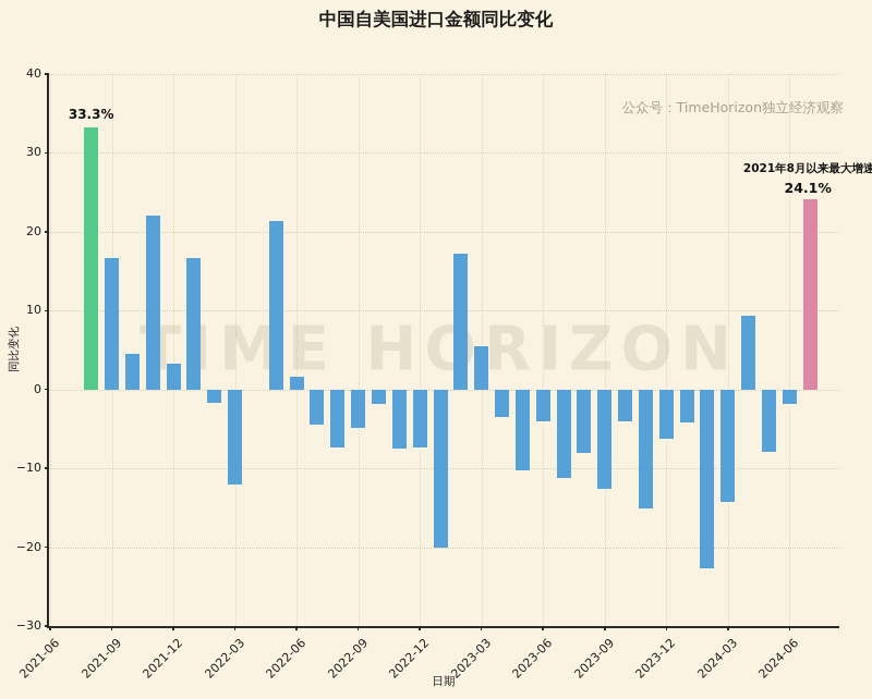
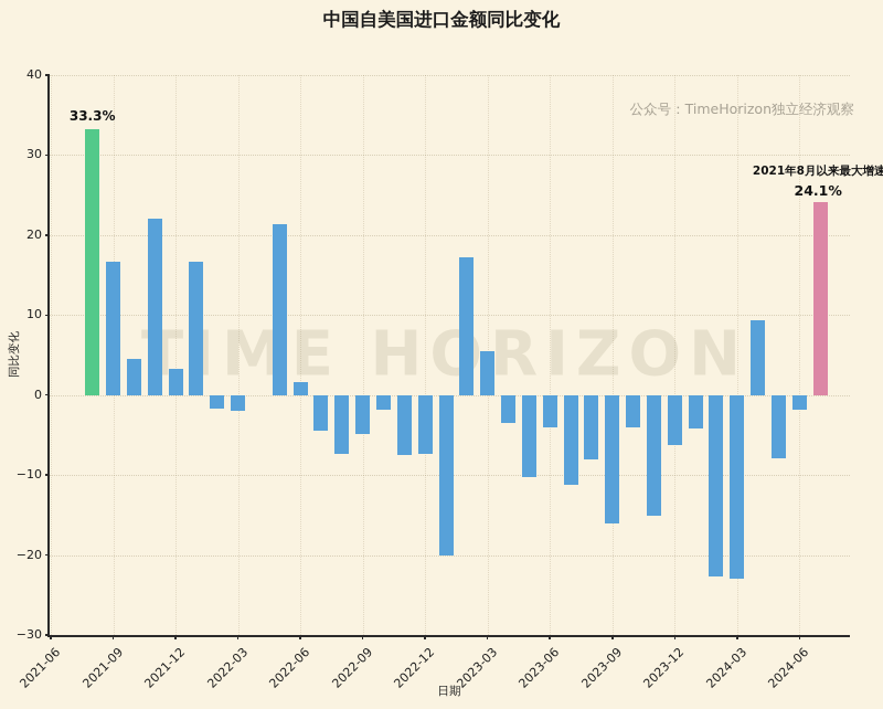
2022-03: -12 -> -2
2023-09: -13 -> -16
2024-03: -14 -> -23
